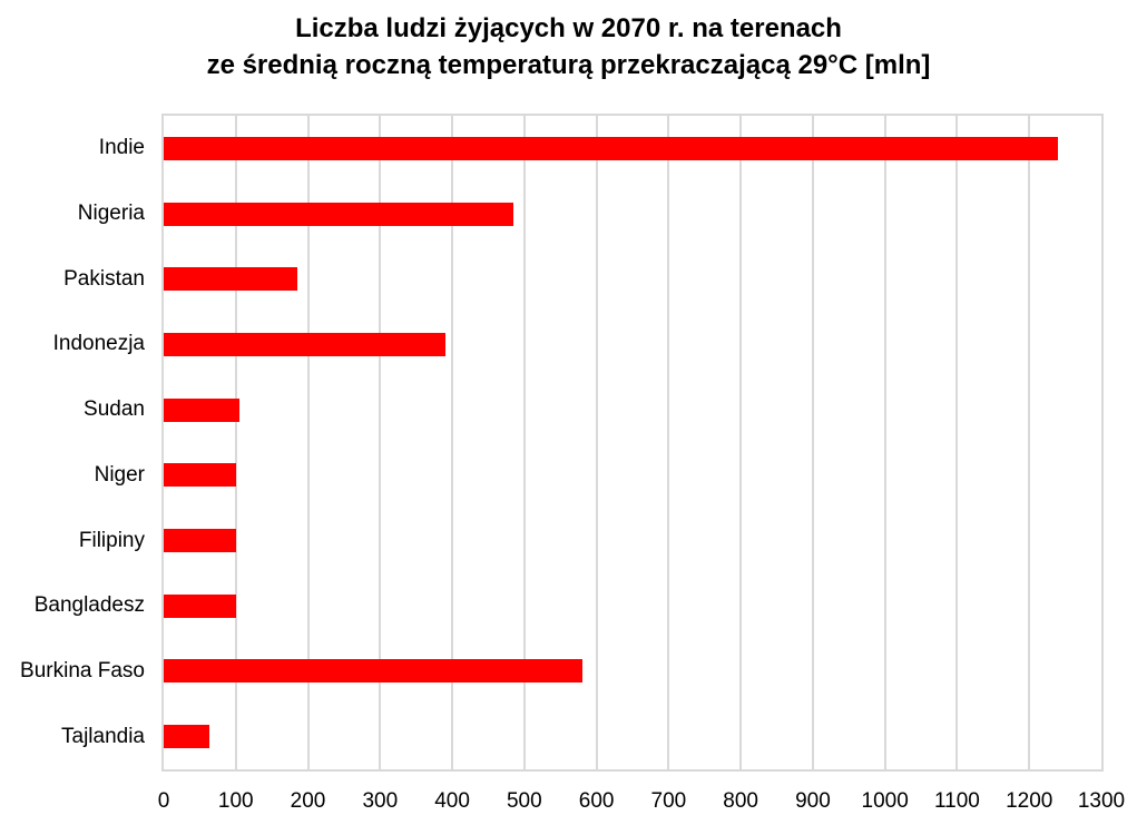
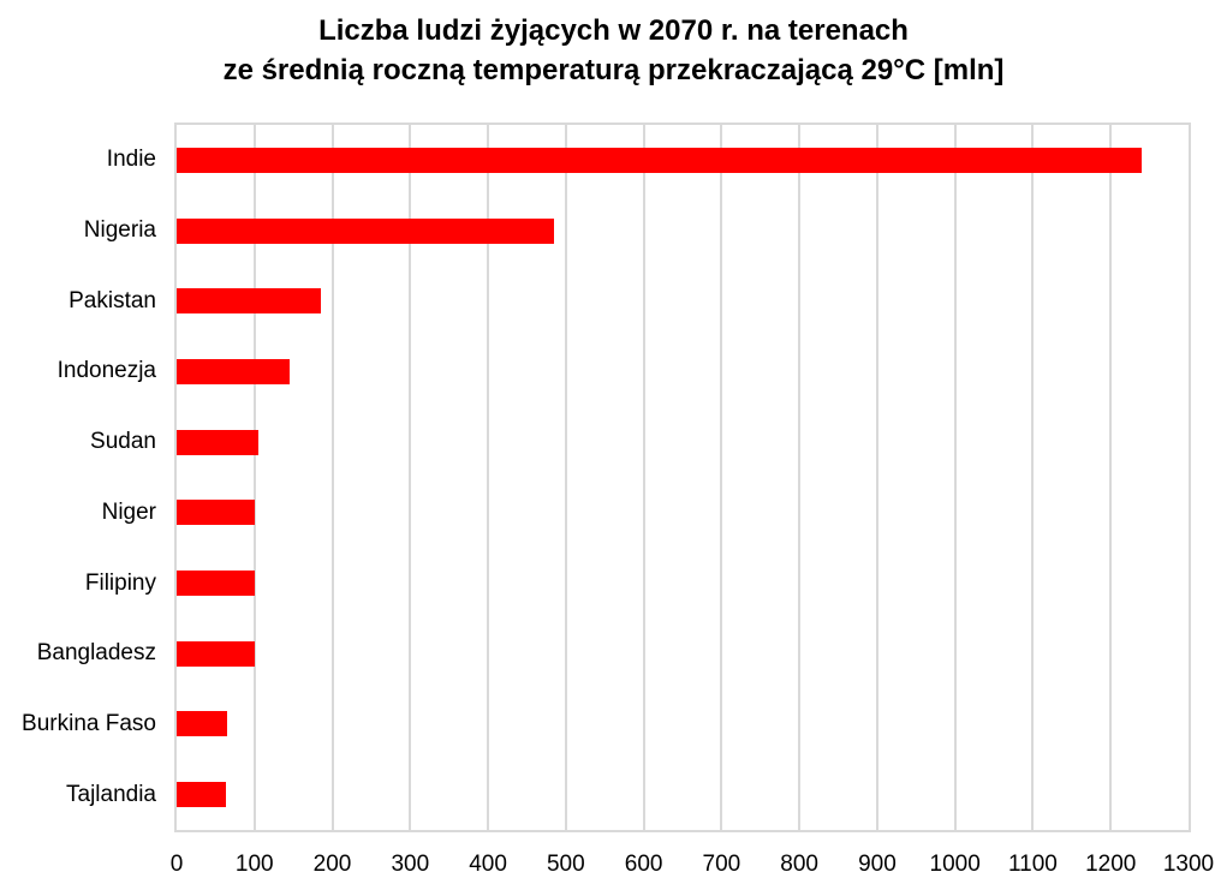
Indonezja: 390 -> 140
Burkina Faso: 580 -> 60
